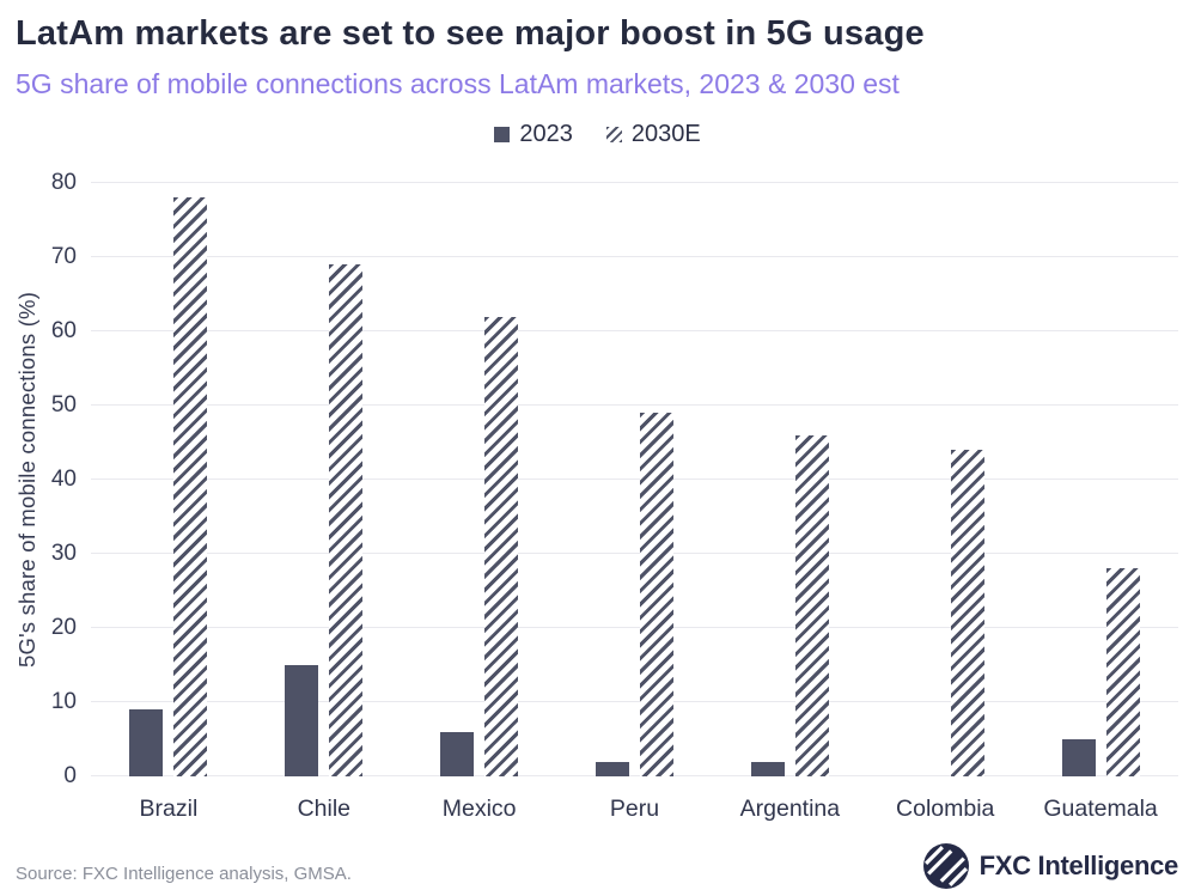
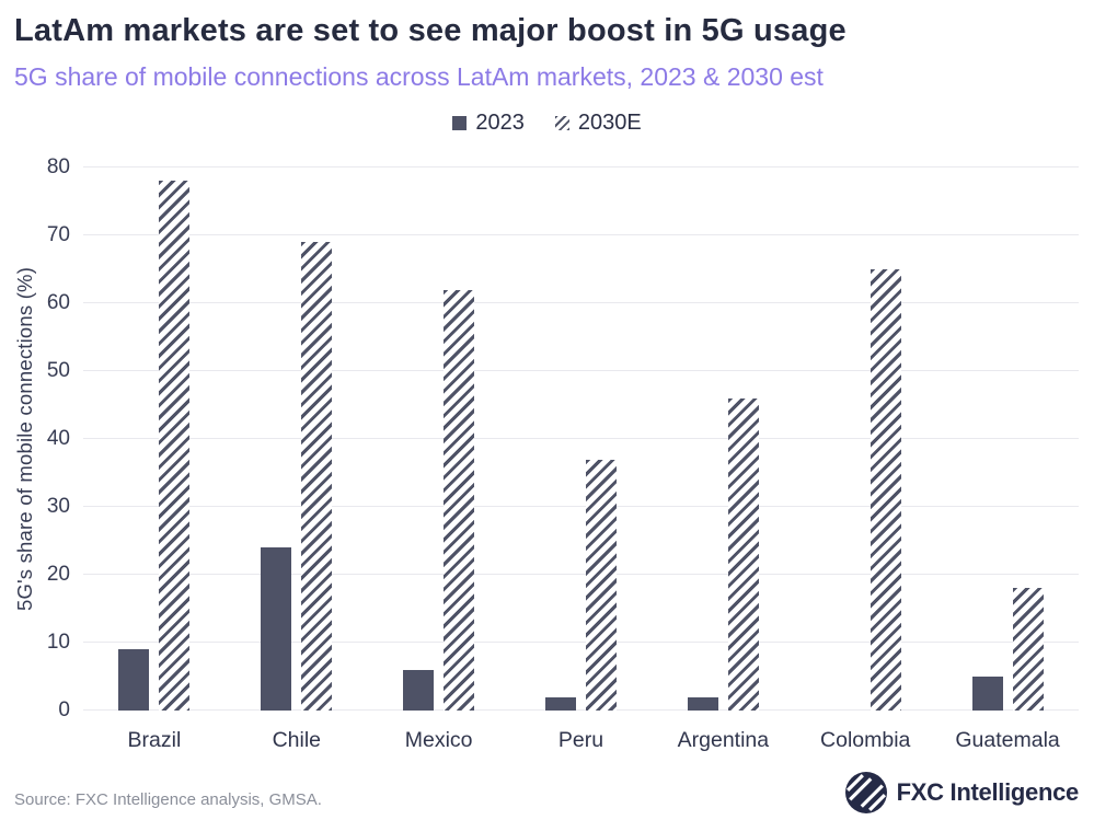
2023/Chile: 15 -> 24
2030E/Peru: 49 -> 37
2030E/Colombia: 44 -> 65
2030E/Guatemala: 28 -> 18
